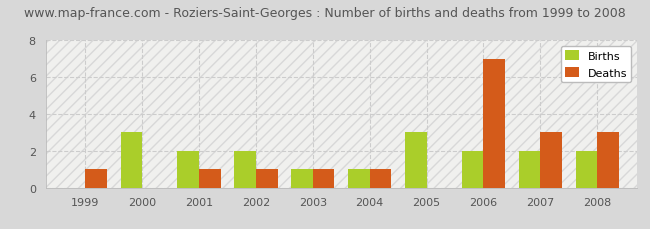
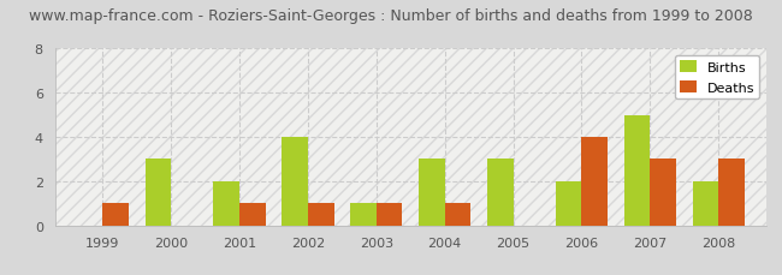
Births/2002: 2 -> 4
Births/2004: 1 -> 3
Deaths/2006: 7 -> 4
Births/2007: 2 -> 5
